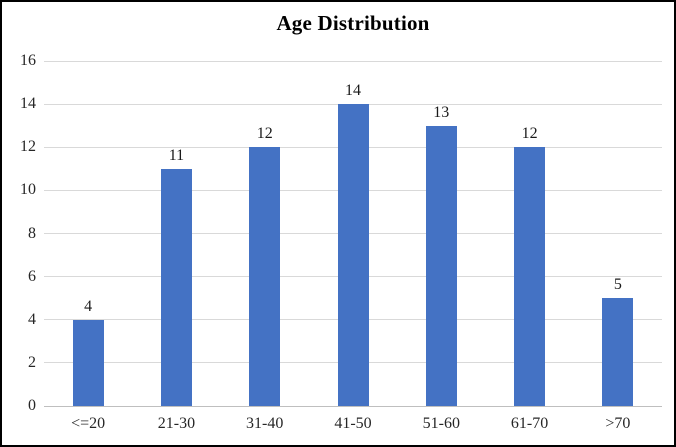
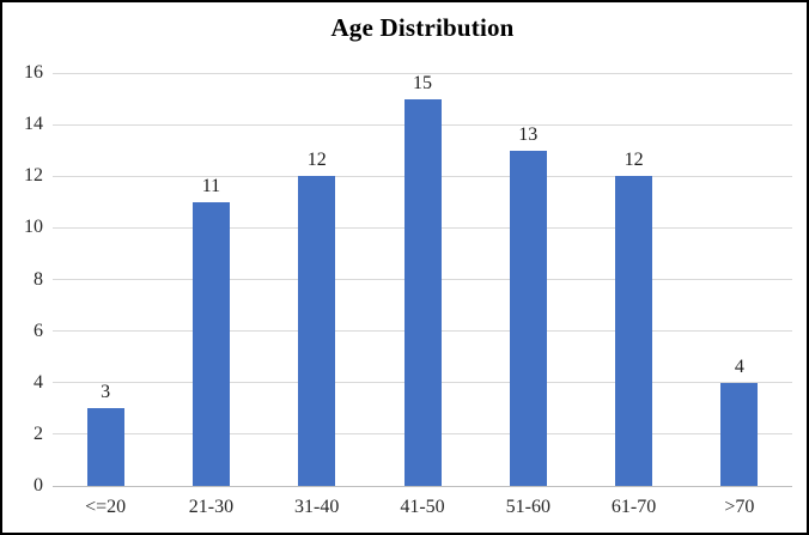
<=20: 4 -> 3
41-50: 14 -> 15
>70: 5 -> 4
